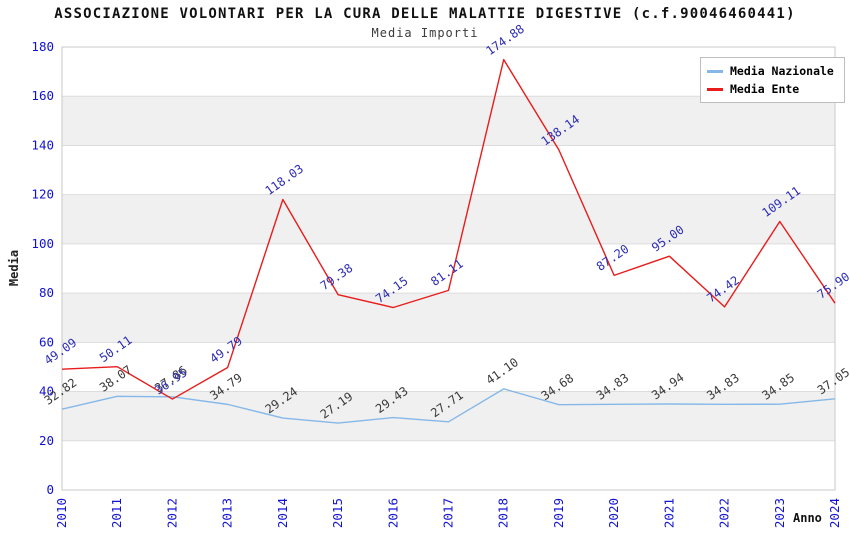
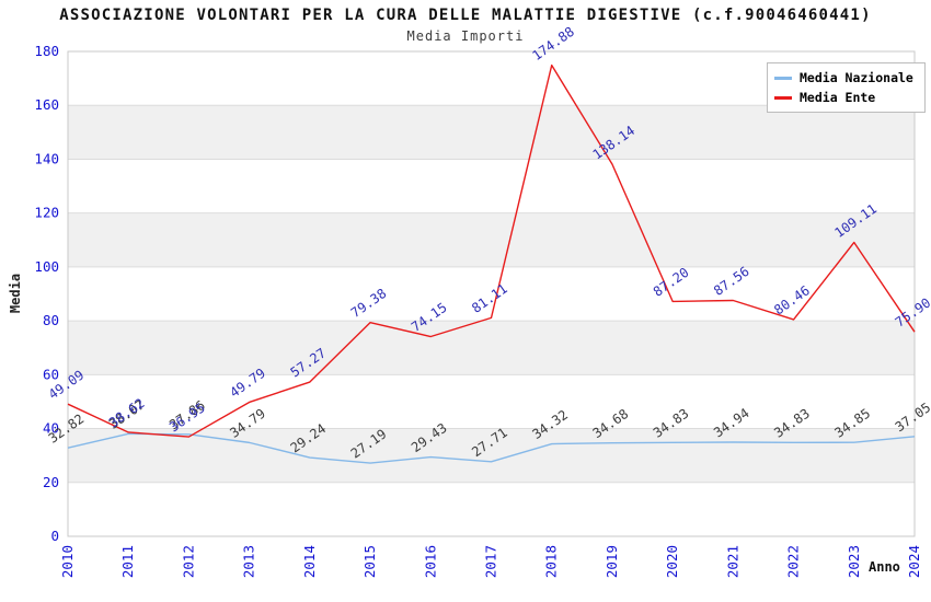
Media Ente/2011: 50.11 -> 38.62
Media Ente/2014: 118.03 -> 57.27
Media Nazionale/2018: 41.10 -> 34.32
Media Ente/2021: 95.00 -> 87.56
Media Ente/2022: 74.42 -> 80.46
